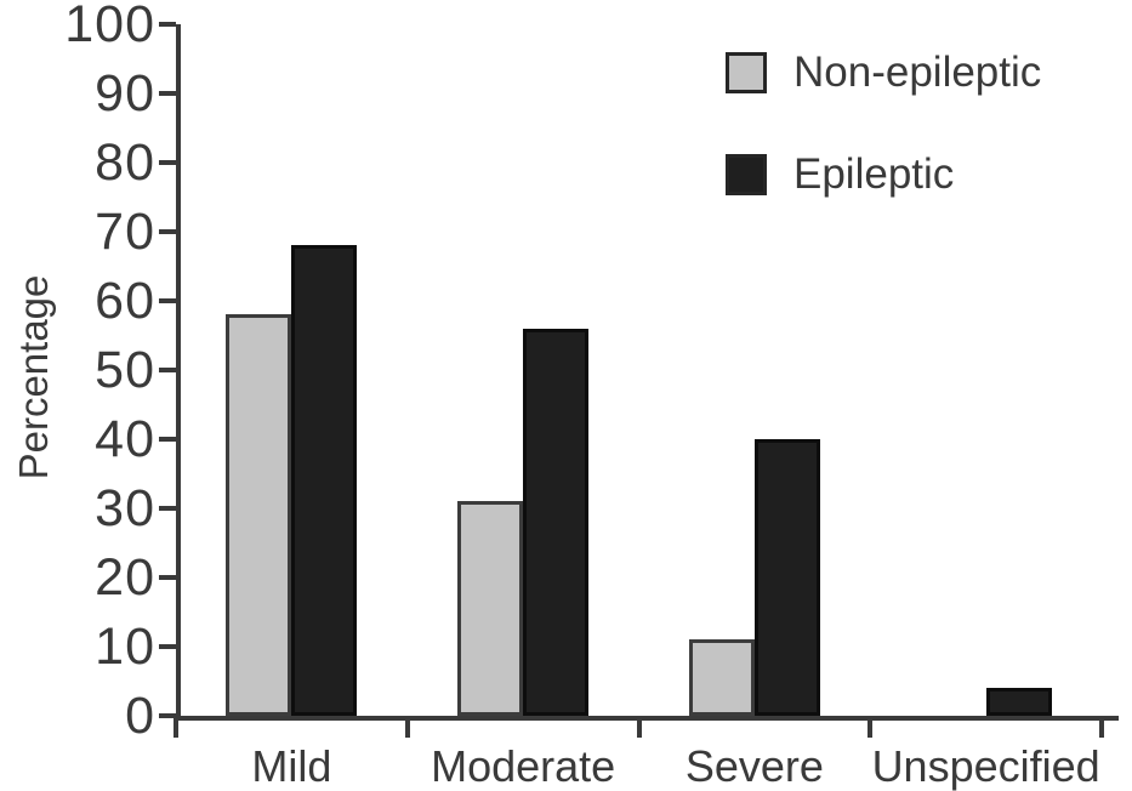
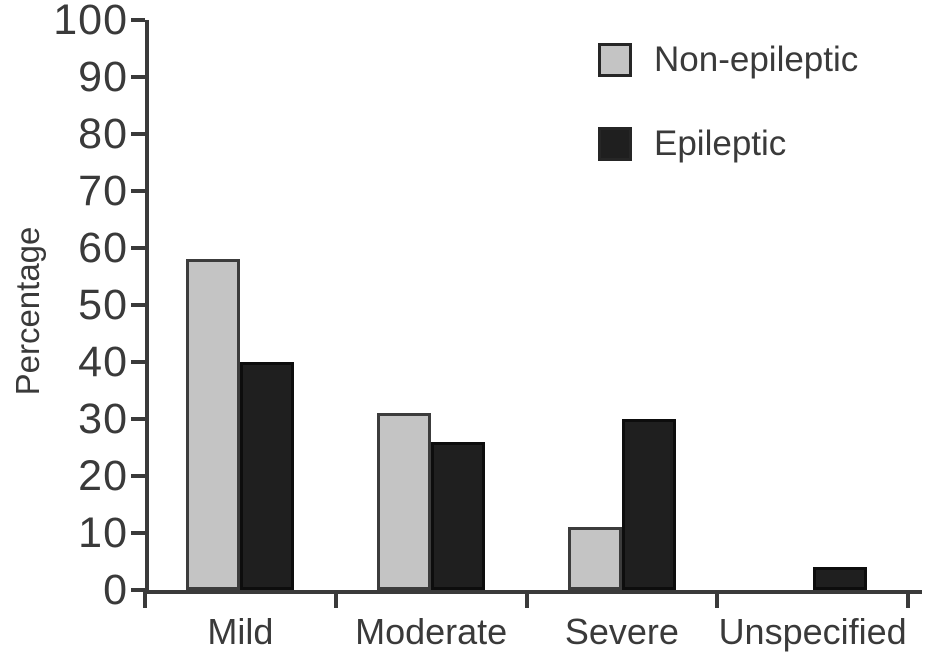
Epileptic/Mild: 68 -> 40
Epileptic/Moderate: 56 -> 26
Epileptic/Severe: 40 -> 30
